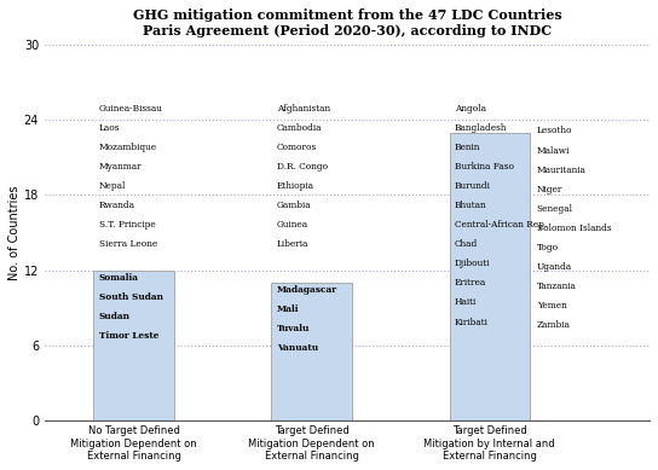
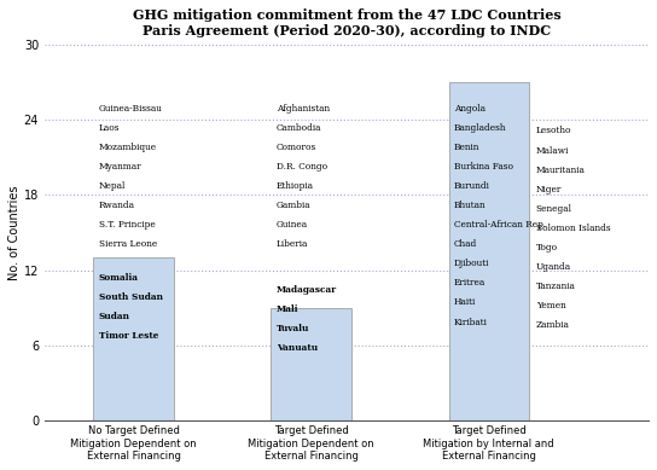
No Target Defined Mitigation Dependent on External Financing: 12 -> 13
Target Defined Mitigation Dependent on External Financing: 11 -> 9
Target Defined Mitigation by Internal and External Financing: 23 -> 27
